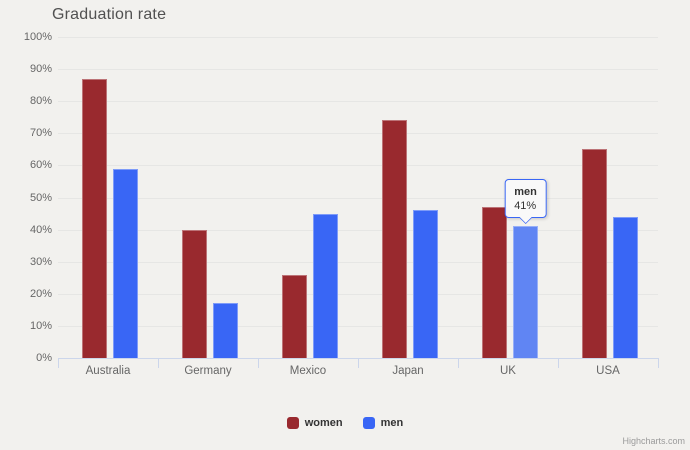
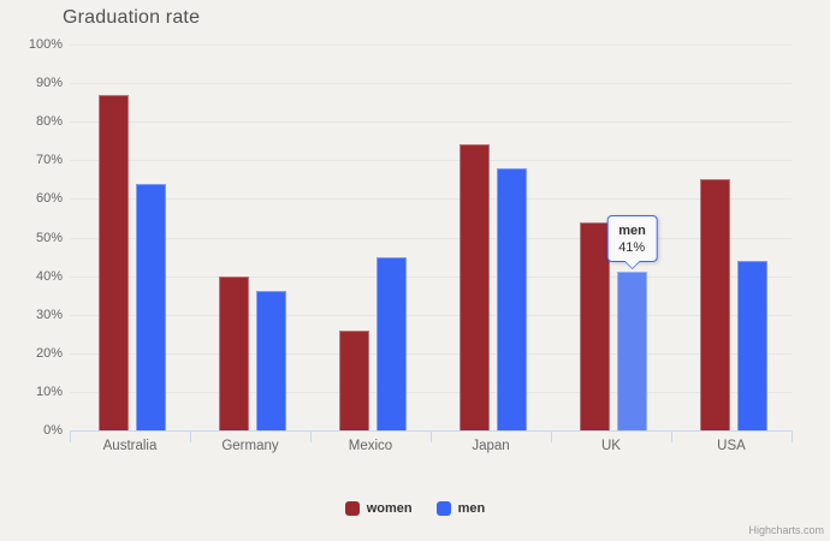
men/Australia: 59% -> 64%
men/Germany: 17% -> 36%
men/Japan: 46% -> 68%
women/UK: 47% -> 54%
